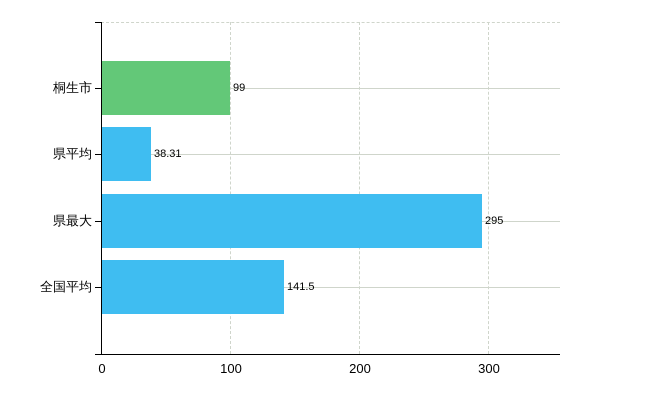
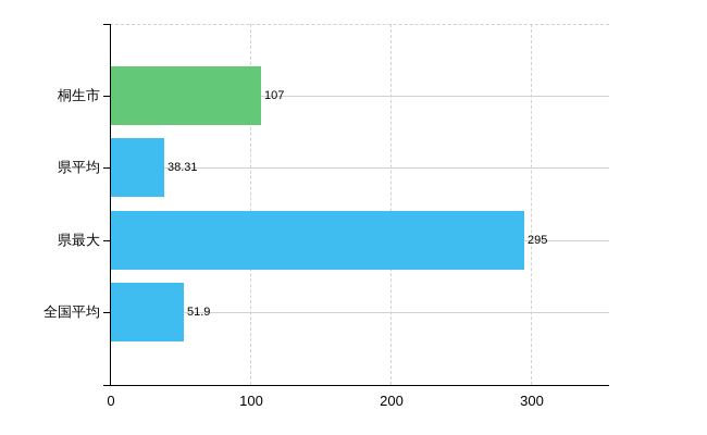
桐生市: 99 -> 107
全国平均: 141.5 -> 51.9
